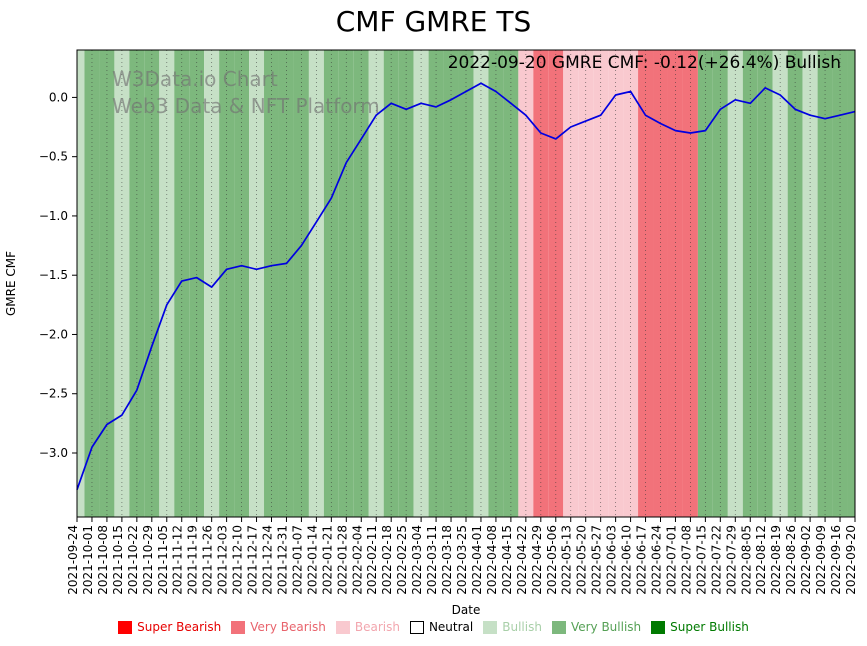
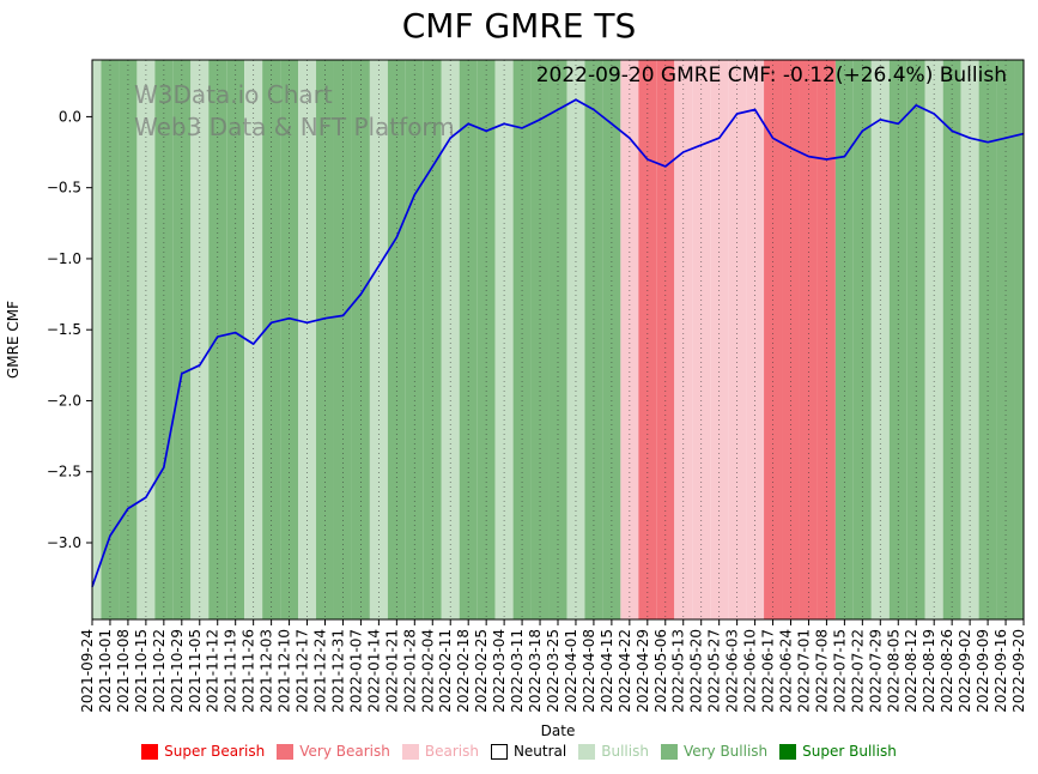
2021-10-29: -2.10 -> -1.81
